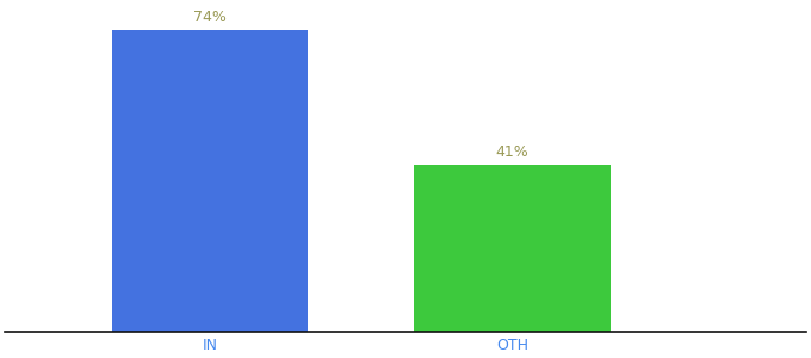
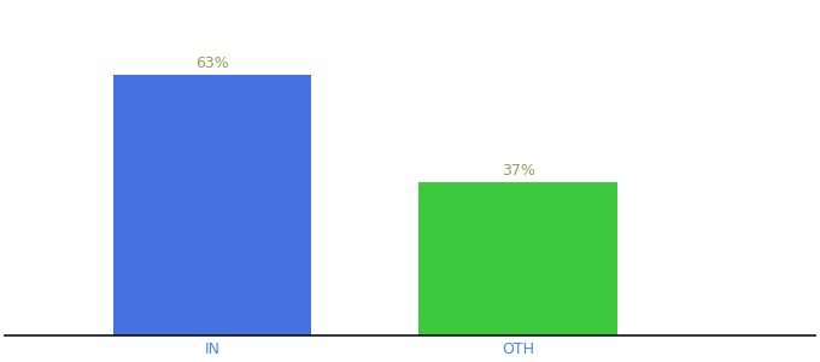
IN: 74% -> 63%
OTH: 41% -> 37%
